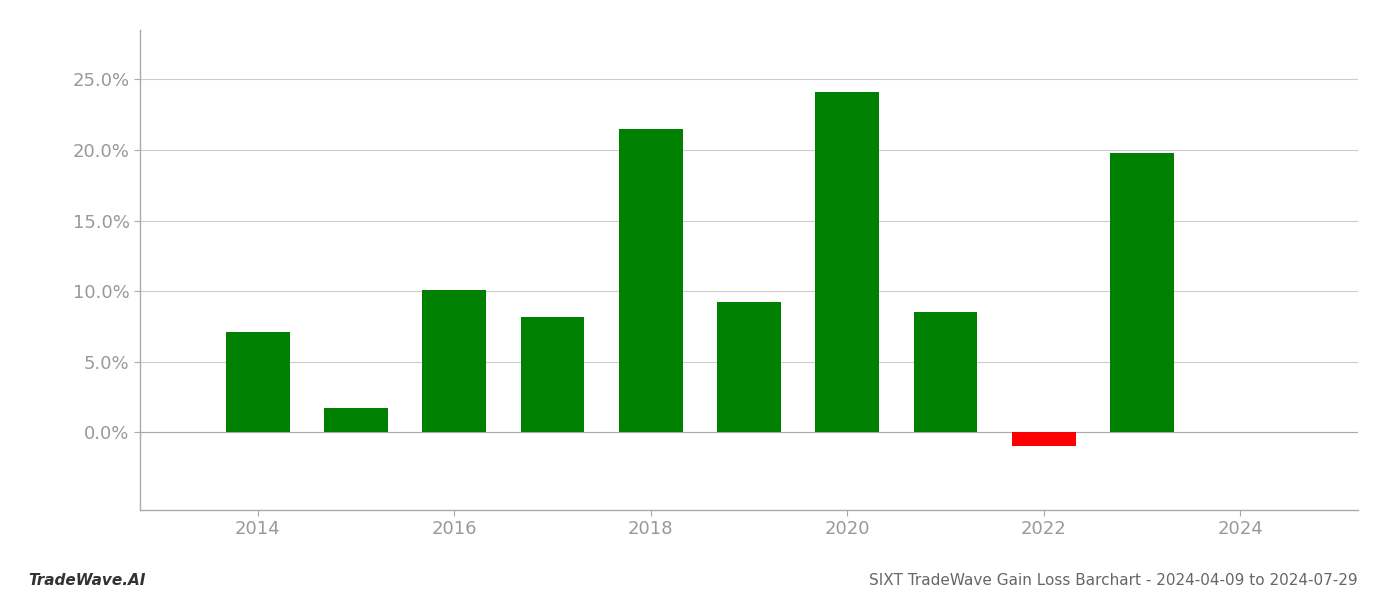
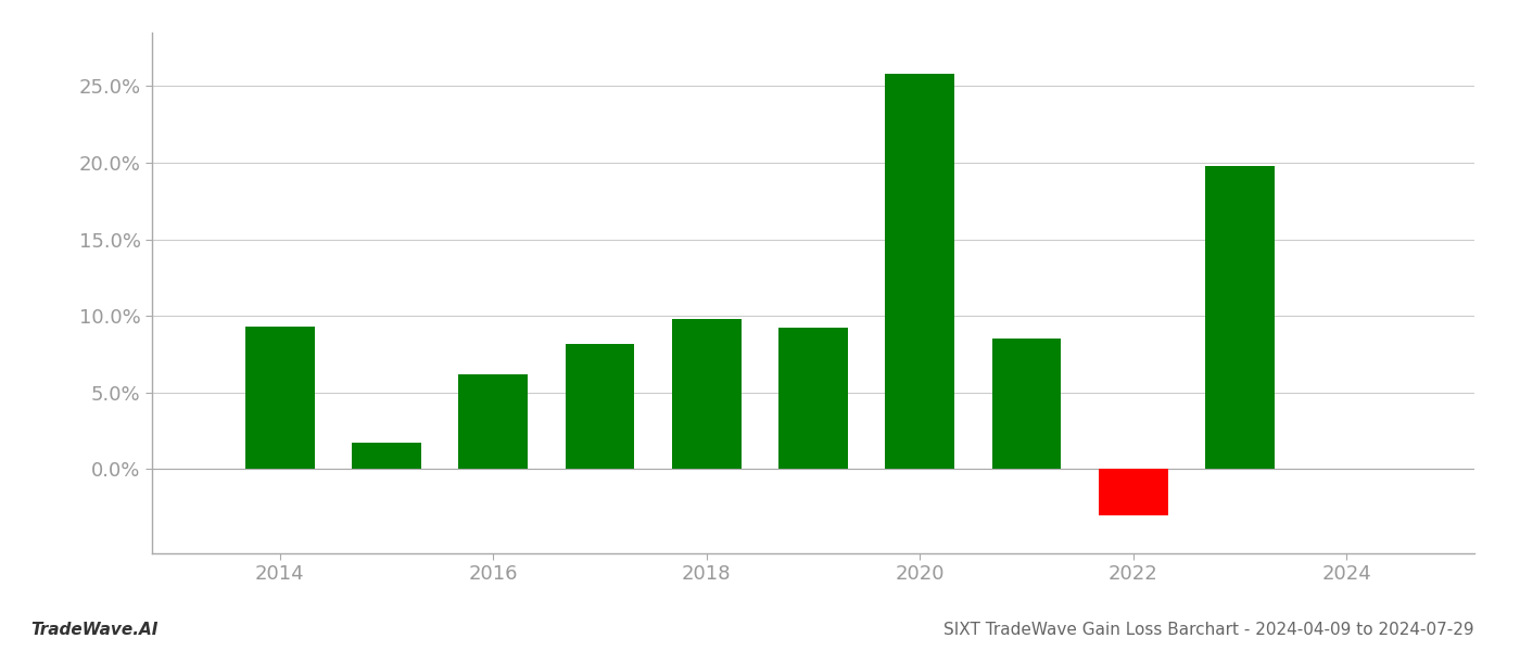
2014: 7.1% -> 9.3%
2016: 10.1% -> 6.2%
2018: 21.5% -> 9.8%
2020: 24.1% -> 25.8%
2022: -1.0% -> -3.0%
